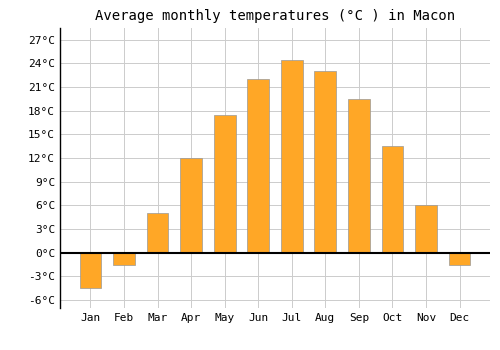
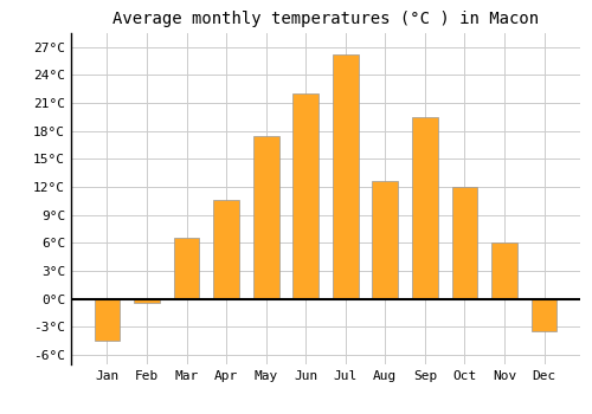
Feb: -1.5°C -> -0.4°C
Mar: 5.0°C -> 6.6°C
Apr: 12.0°C -> 10.6°C
Jul: 24.5°C -> 26.2°C
Aug: 23.0°C -> 12.6°C
Oct: 13.5°C -> 12.0°C
Dec: -1.5°C -> -3.4°C
